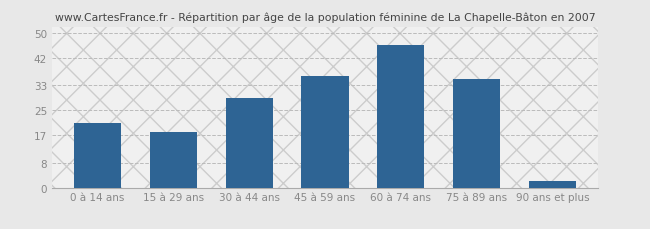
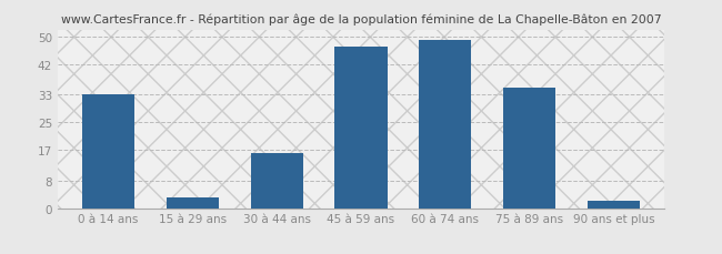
0 à 14 ans: 21 -> 33
15 à 29 ans: 18 -> 3
30 à 44 ans: 29 -> 16
45 à 59 ans: 36 -> 47
60 à 74 ans: 46 -> 49
